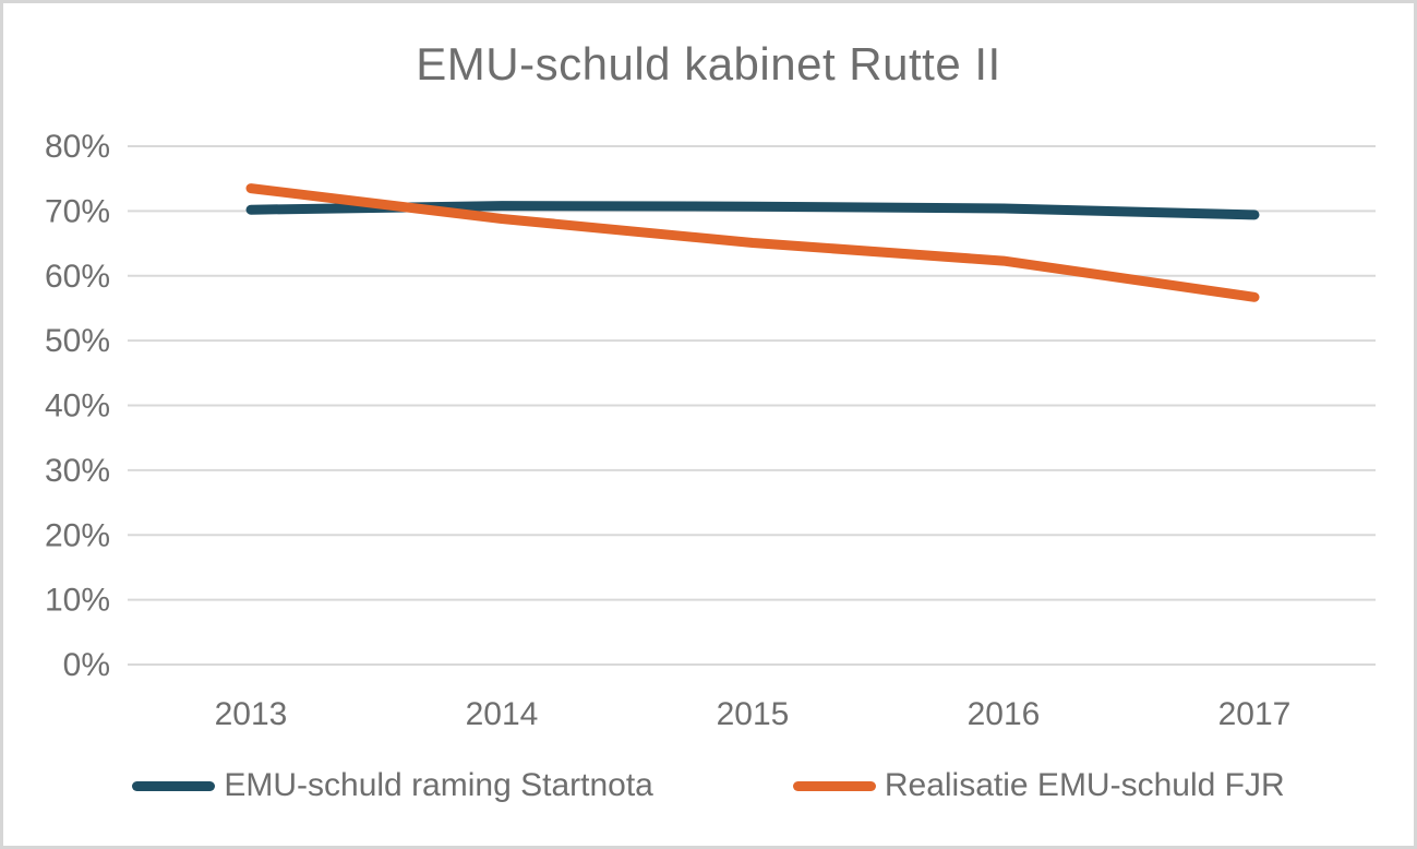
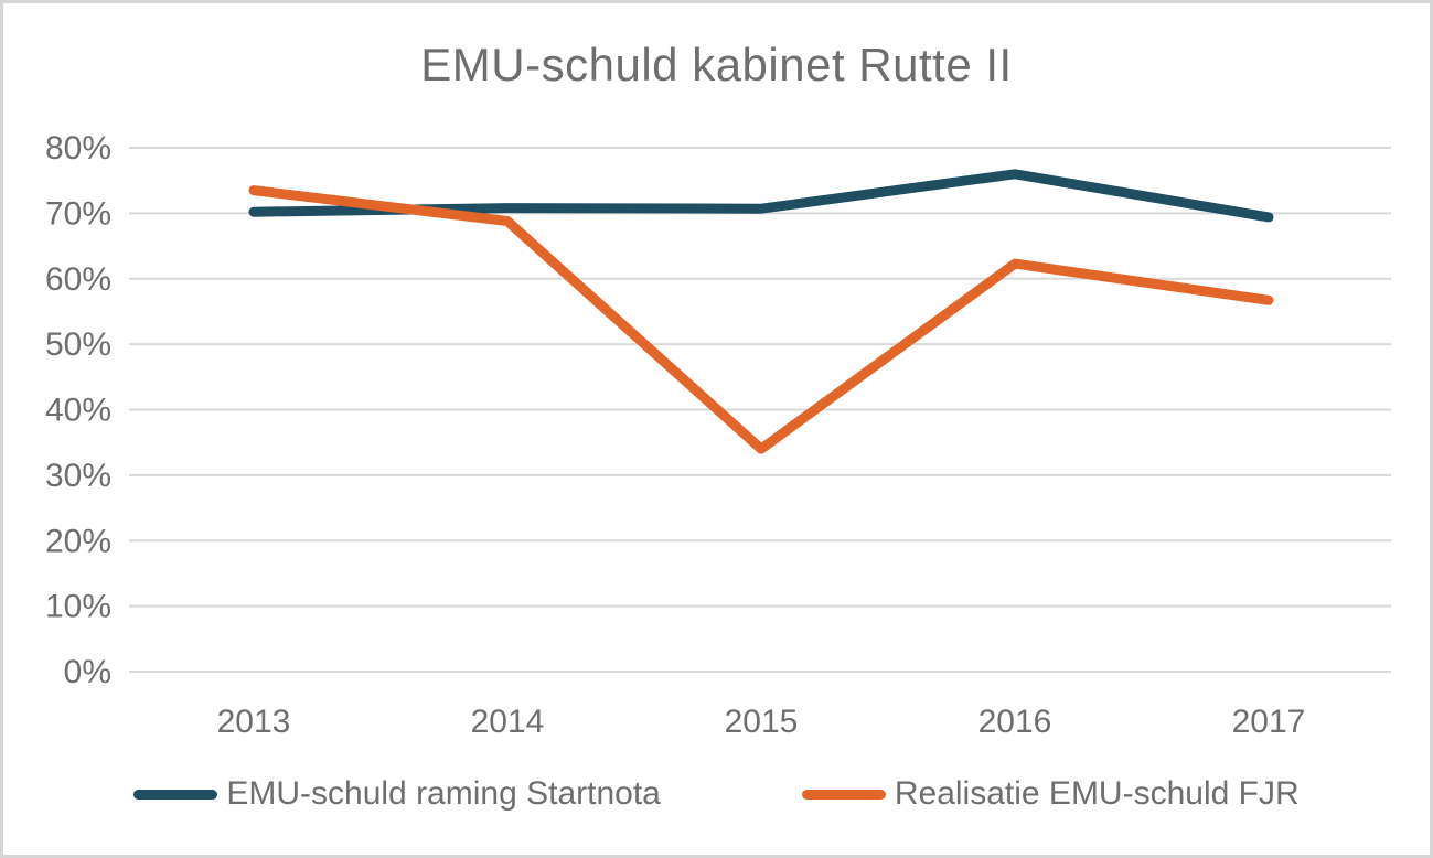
Realisatie EMU-schuld FJR/2015: 65% -> 34%
EMU-schuld raming Startnota/2016: 70% -> 76%
